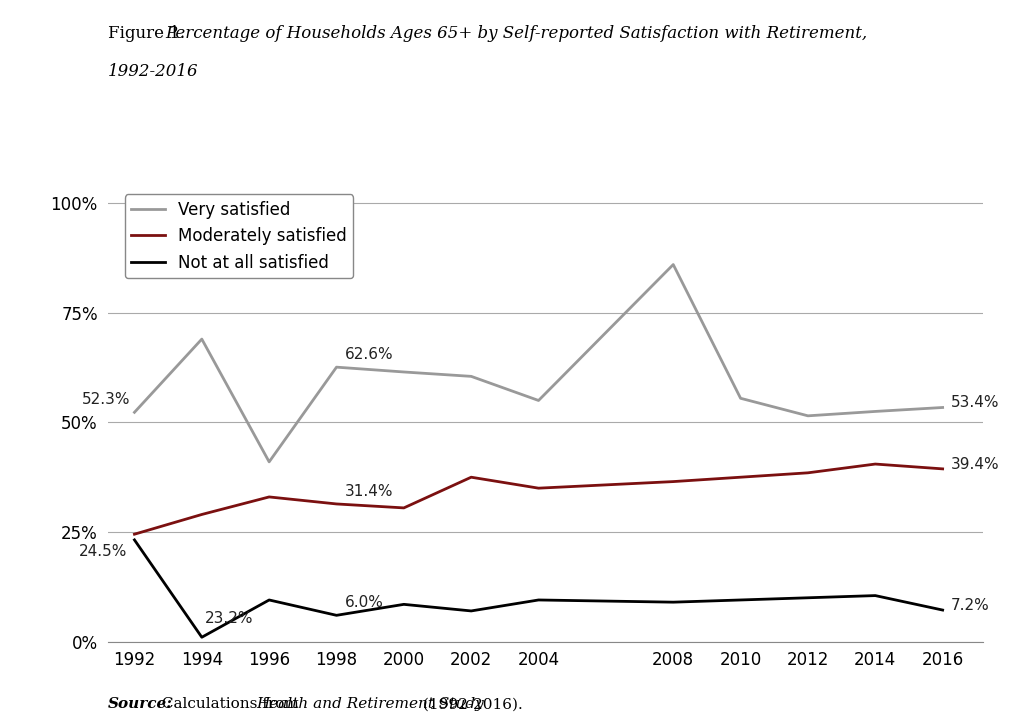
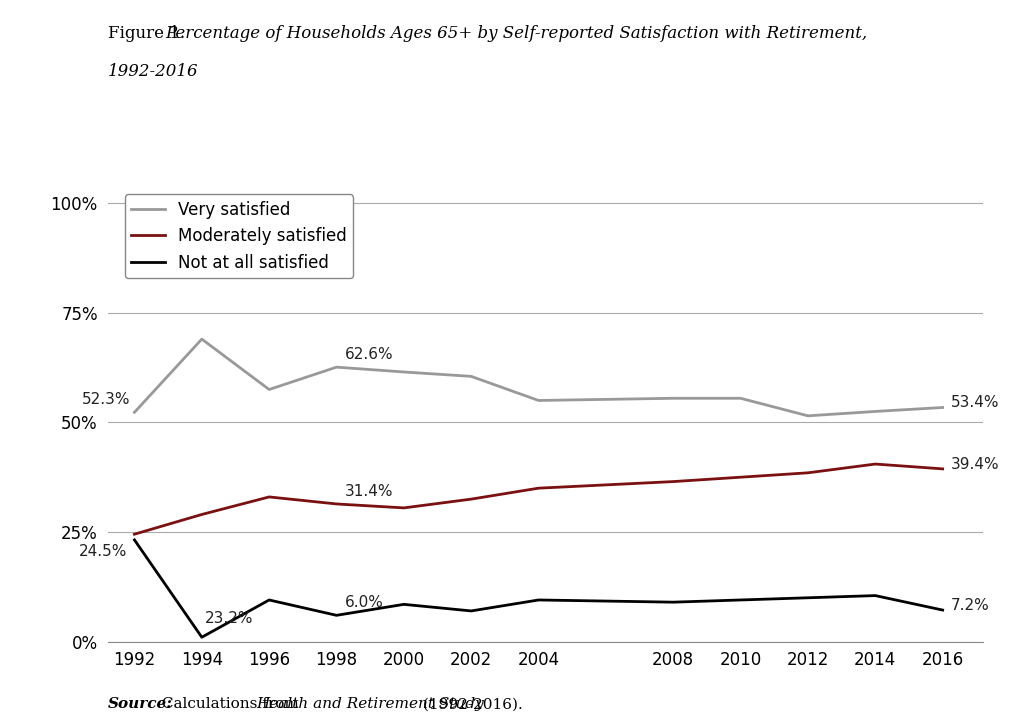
Very satisfied/1996: 41.0% -> 57.5%
Moderately satisfied/2002: 37.5% -> 32.5%
Very satisfied/2008: 86.0% -> 55.5%
